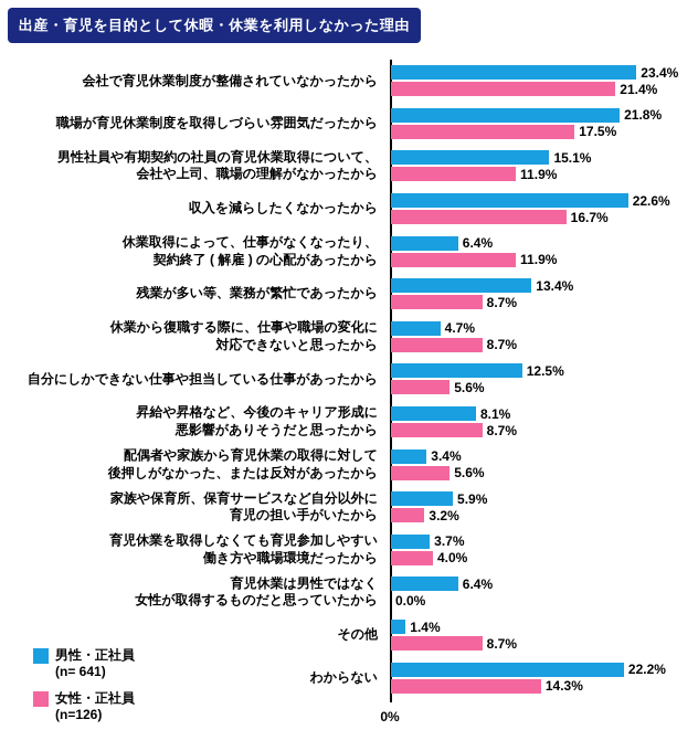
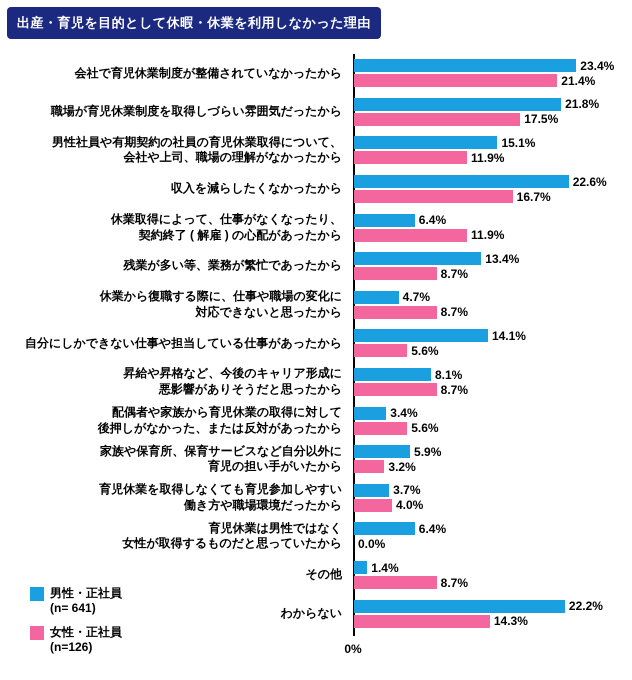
男性・正社員 (n= 641)/自分にしかできない仕事や担当している仕事があったから: 12.5% -> 14.1%
